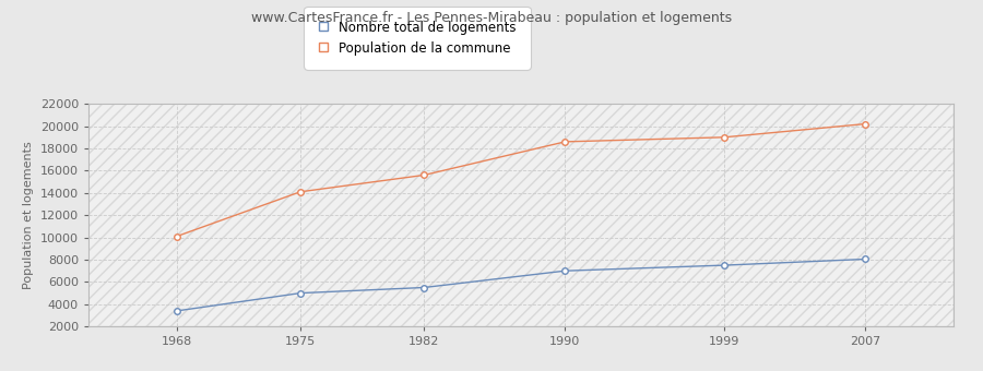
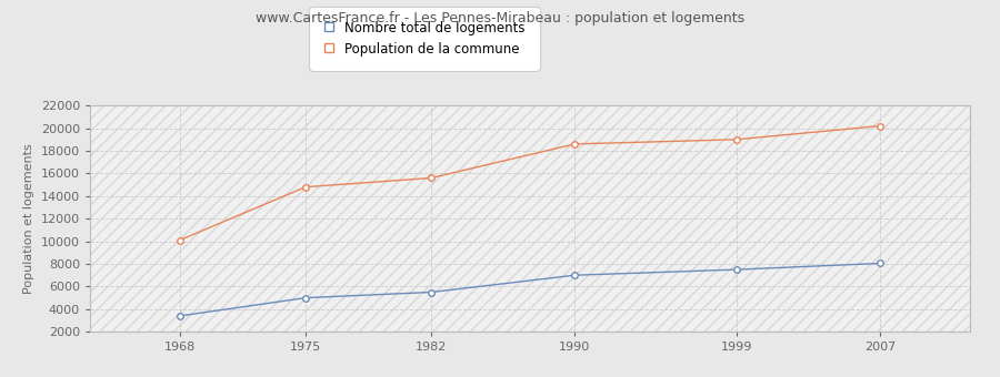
Population de la commune/1975: 14100 -> 14800
